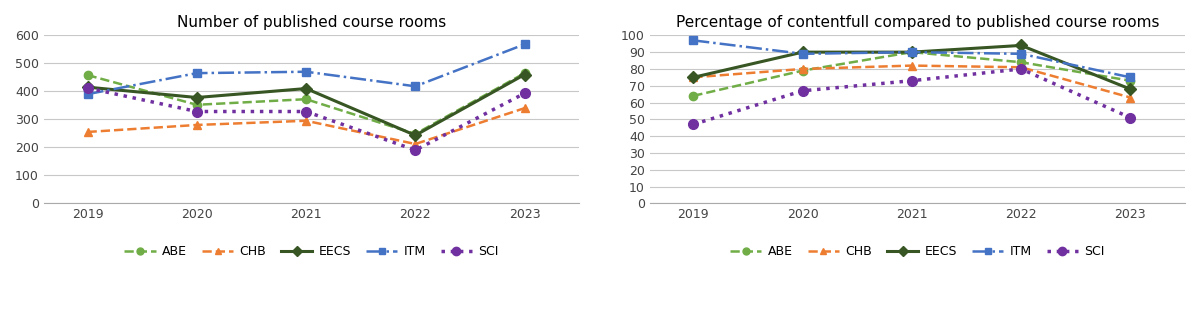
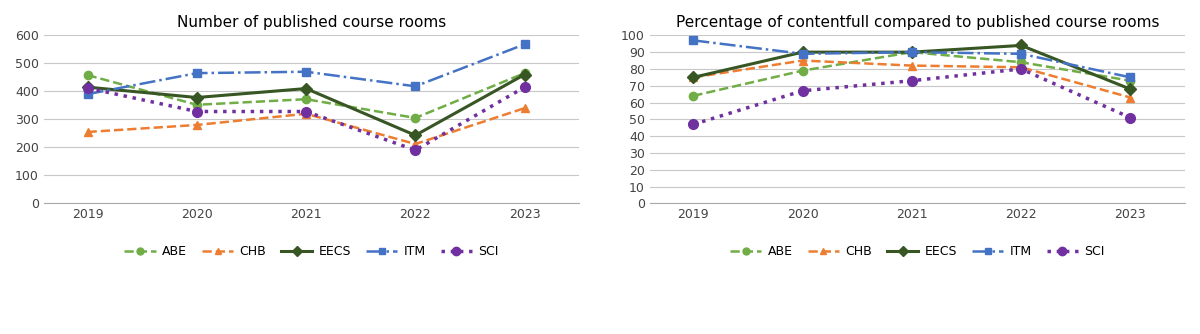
Number of published course rooms/CHB/2021: 295 -> 320
Number of published course rooms/ABE/2022: 248 -> 305
Number of published course rooms/SCI/2023: 393 -> 415
Percentage of contentfull compared to published course rooms/CHB/2020: 80 -> 85
